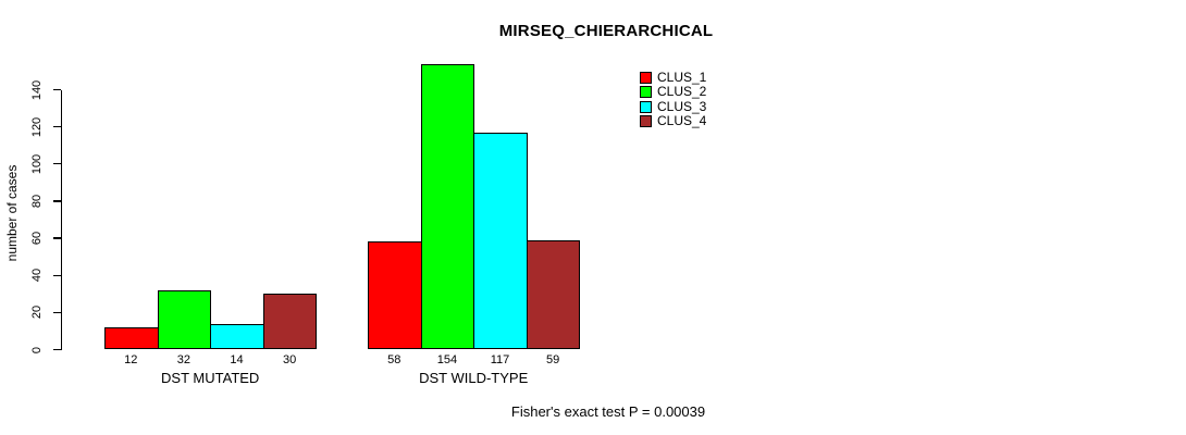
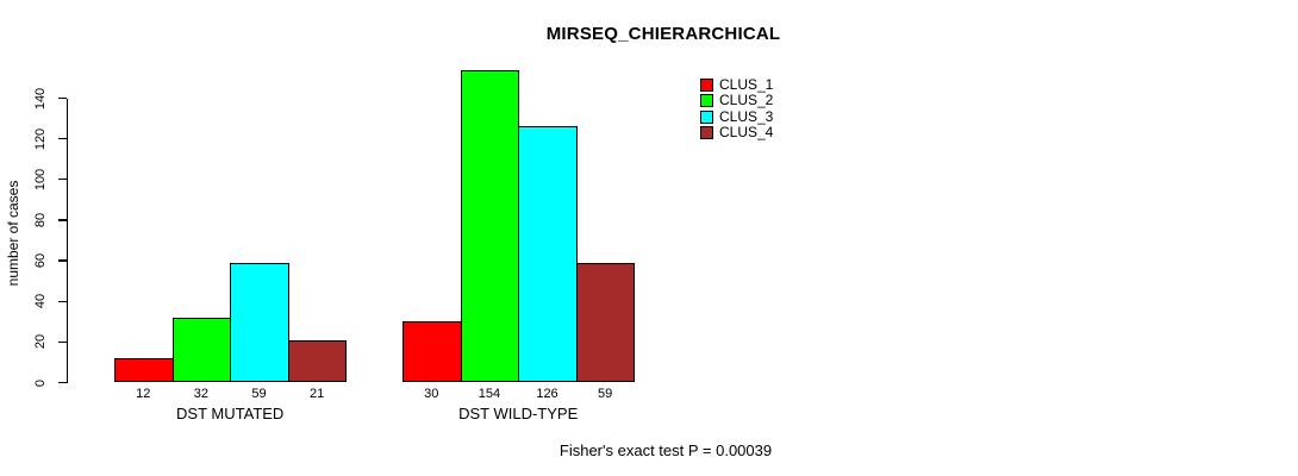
CLUS_3/DST MUTATED: 14 -> 59
CLUS_4/DST MUTATED: 30 -> 21
CLUS_1/DST WILD-TYPE: 58 -> 30
CLUS_3/DST WILD-TYPE: 117 -> 126
